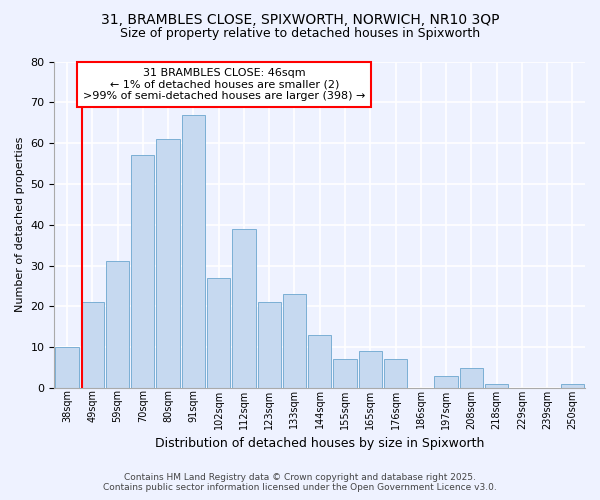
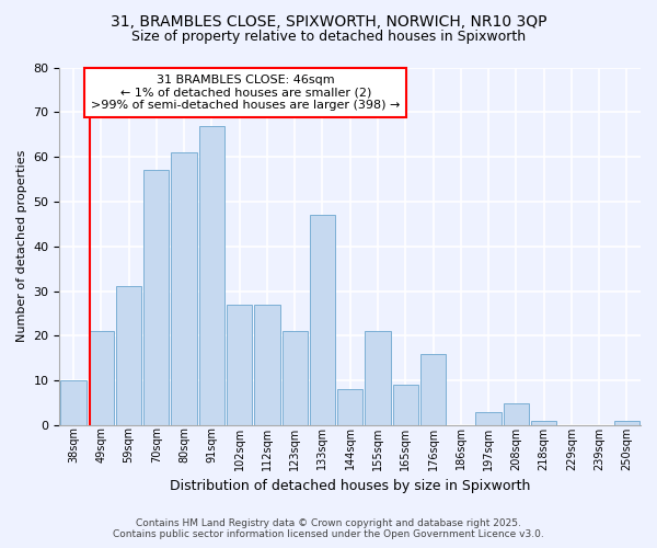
112sqm: 39 -> 27
133sqm: 23 -> 47
144sqm: 13 -> 8
155sqm: 7 -> 21
176sqm: 7 -> 16
